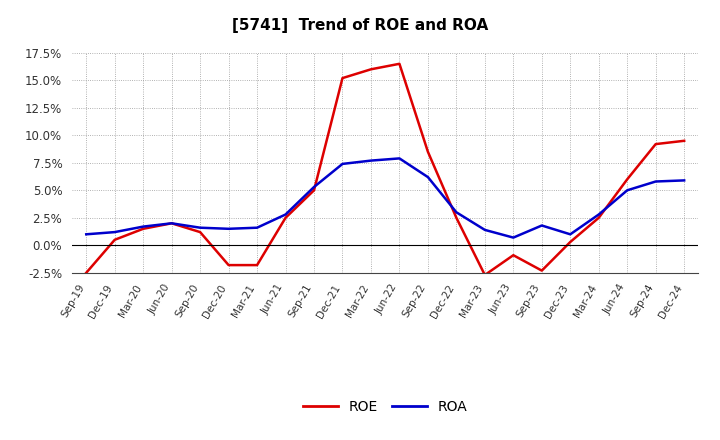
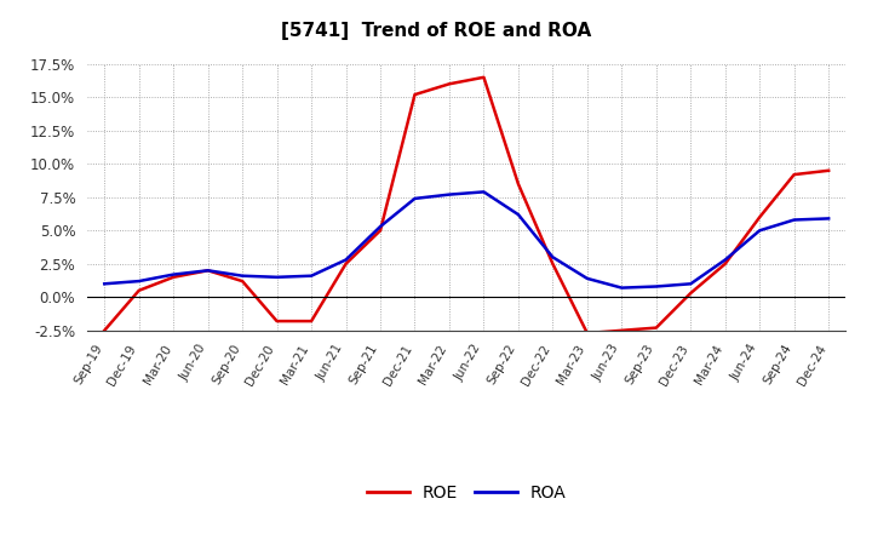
ROE/Jun-23: -0.9% -> -2.5%
ROA/Sep-23: 1.8% -> 0.8%
